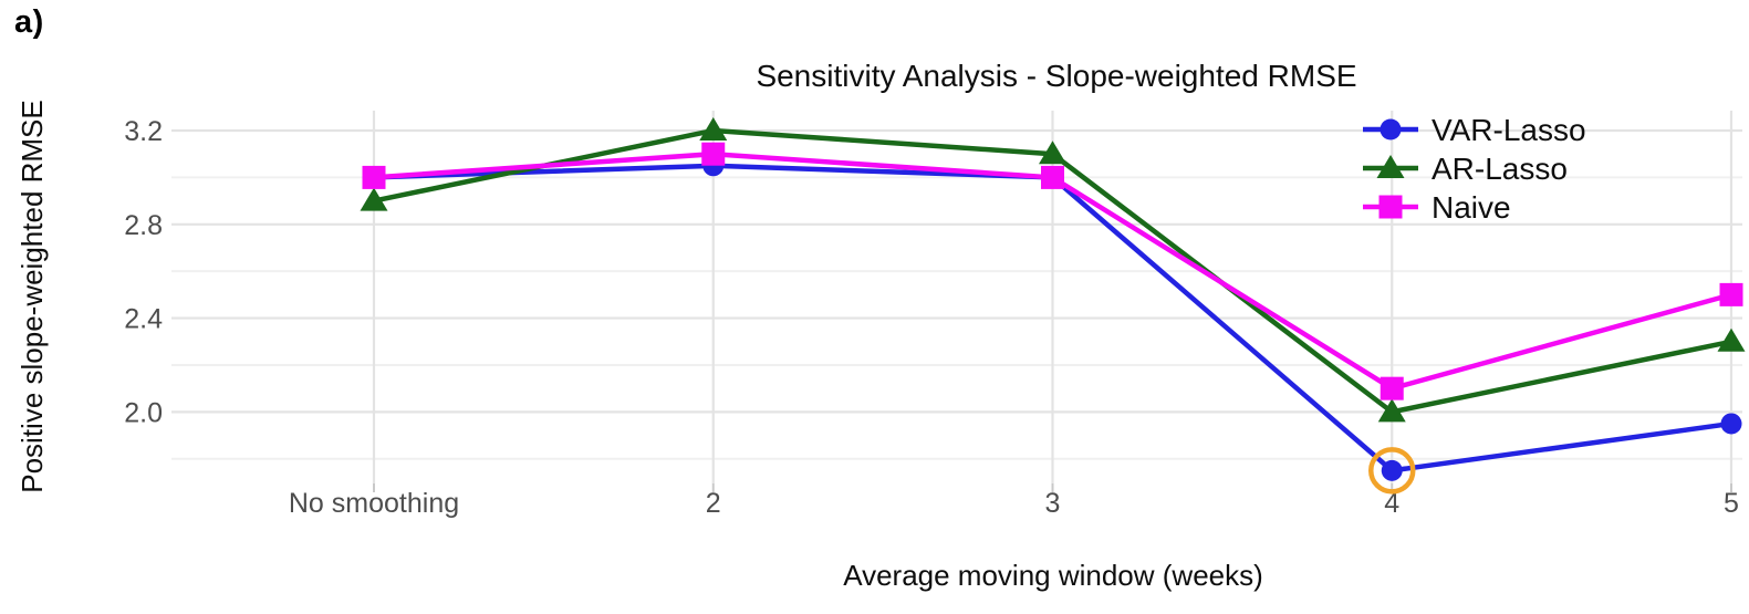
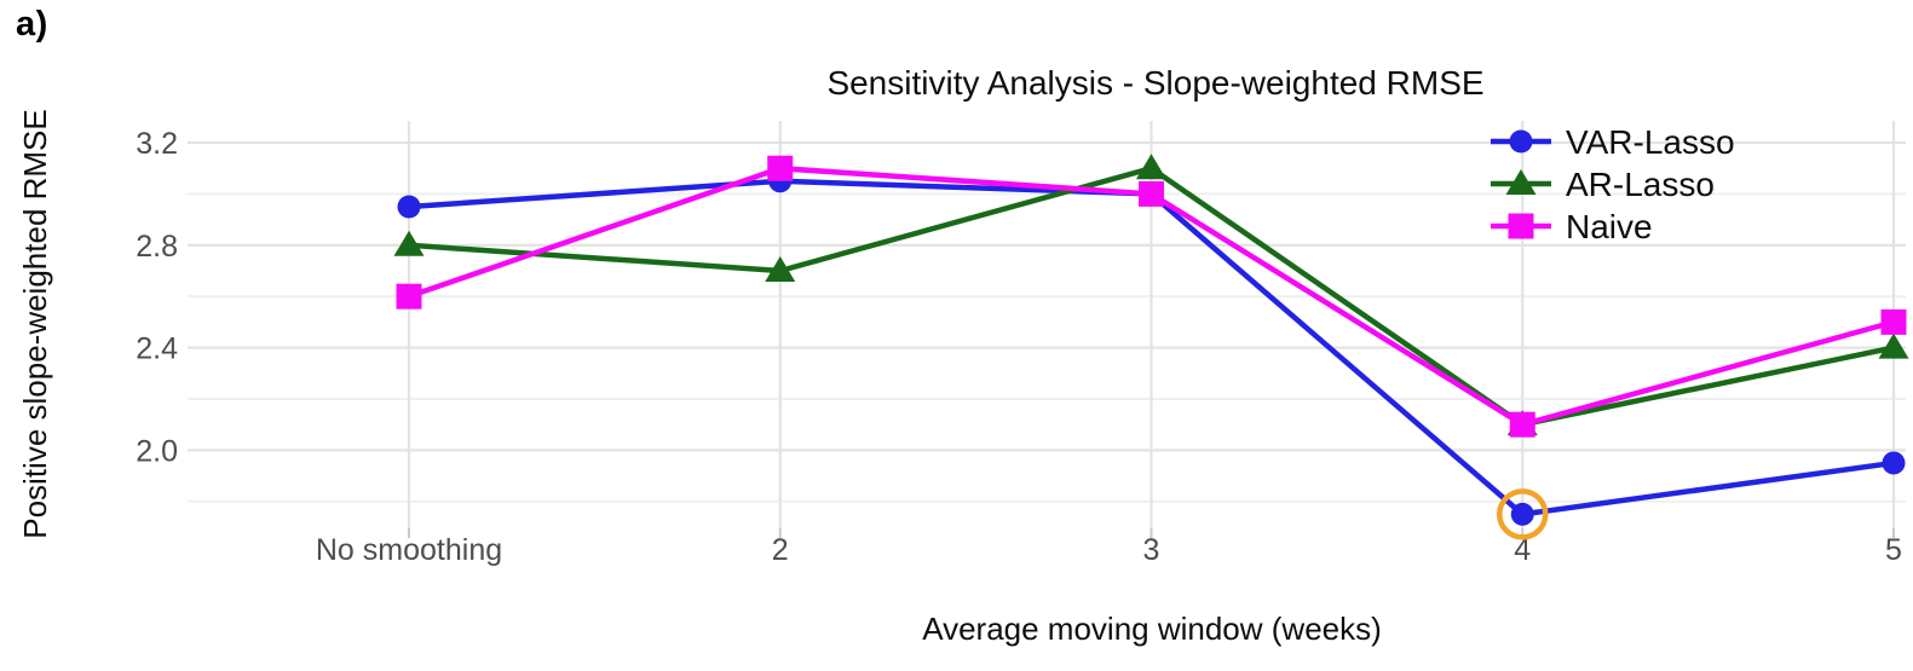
VAR-Lasso/No smoothing: 3.00 -> 2.95
AR-Lasso/No smoothing: 2.9 -> 2.8
Naive/No smoothing: 3.0 -> 2.6
AR-Lasso/2: 3.2 -> 2.7
AR-Lasso/4: 2.0 -> 2.1
AR-Lasso/5: 2.3 -> 2.4
